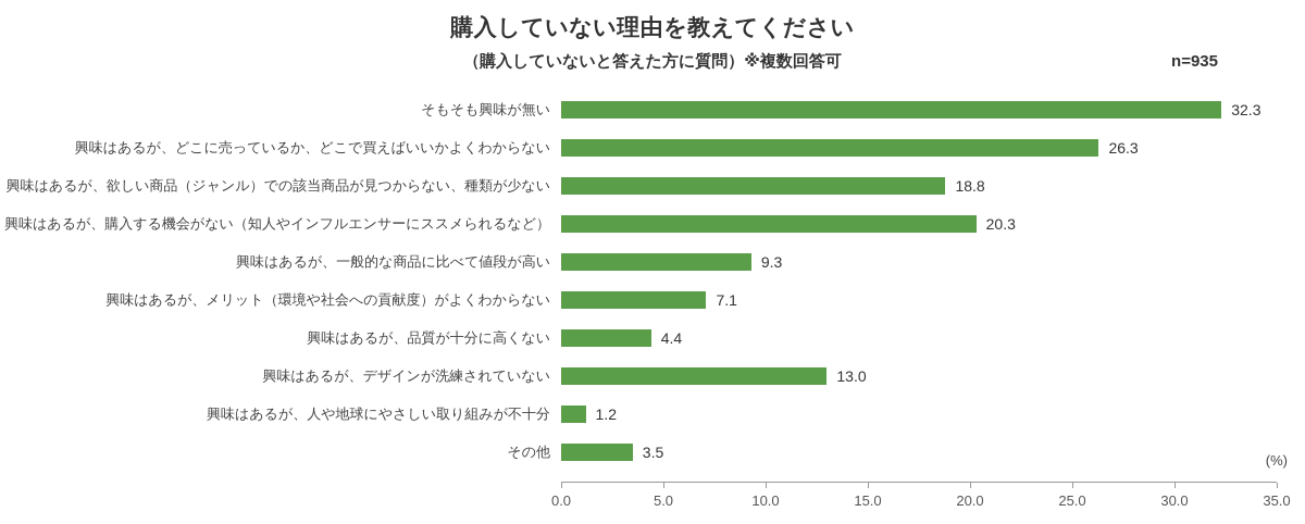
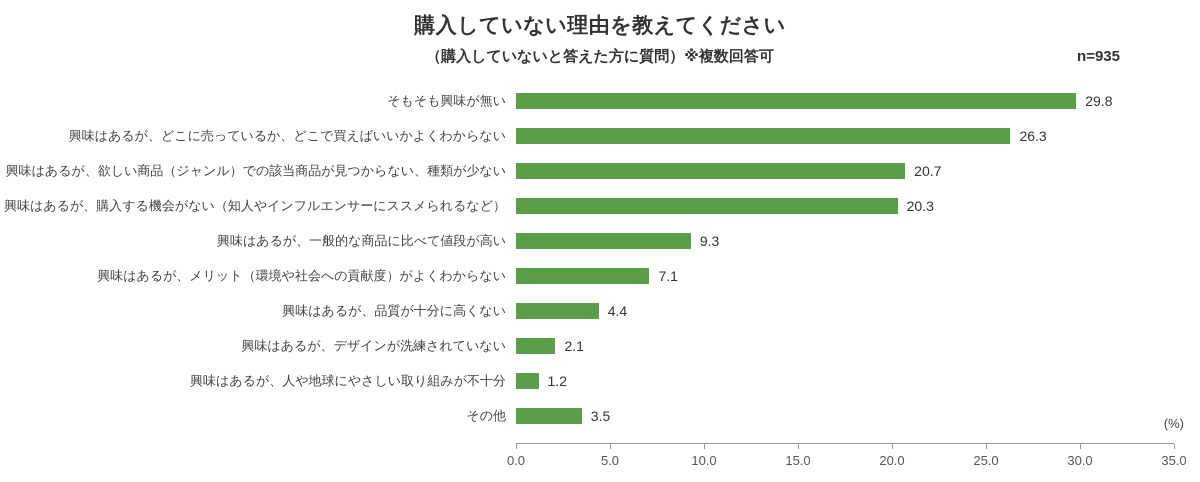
そもそも興味が無い: 32.3 -> 29.8
興味はあるが、欲しい商品（ジャンル）での該当商品が見つからない、種類が少ない: 18.8 -> 20.7
興味はあるが、デザインが洗練されていない: 13.0 -> 2.1
